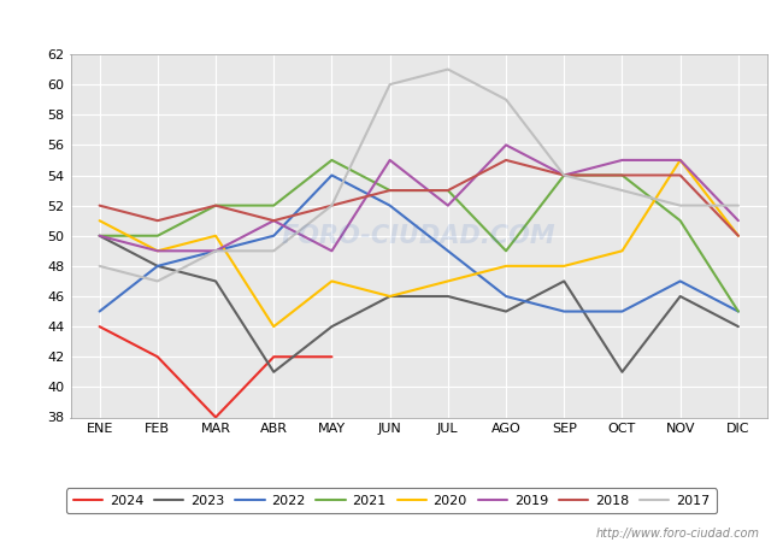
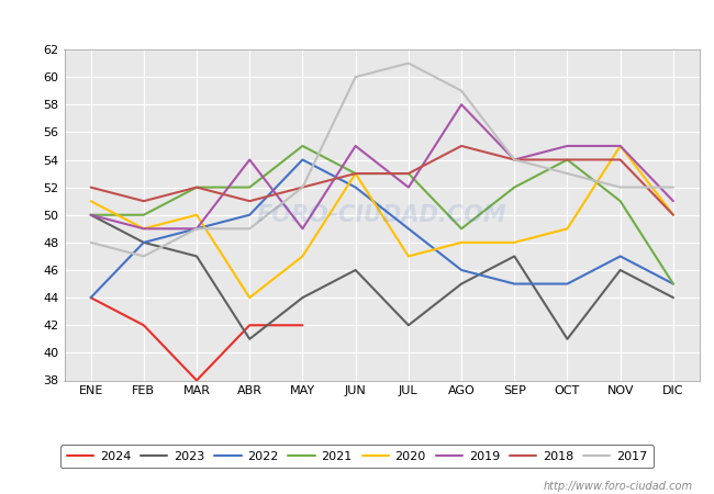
2022/ENE: 45 -> 44
2019/ABR: 51 -> 54
2020/JUN: 46 -> 53
2023/JUL: 46 -> 42
2019/AGO: 56 -> 58
2021/SEP: 54 -> 52
